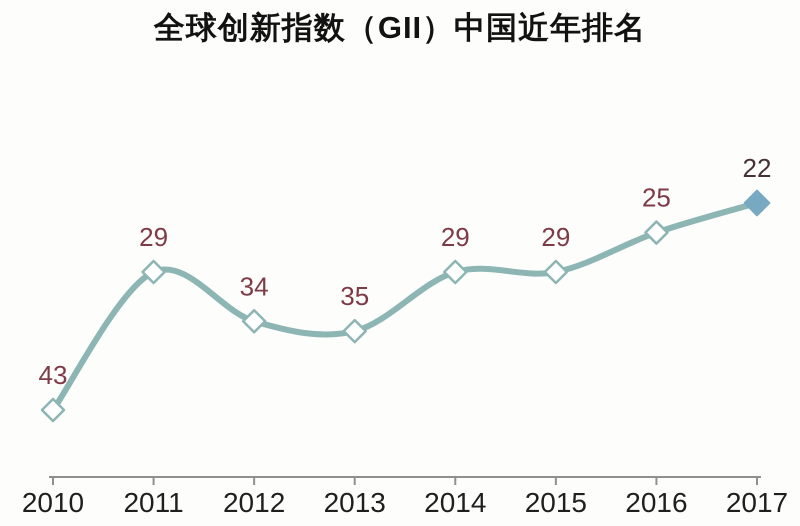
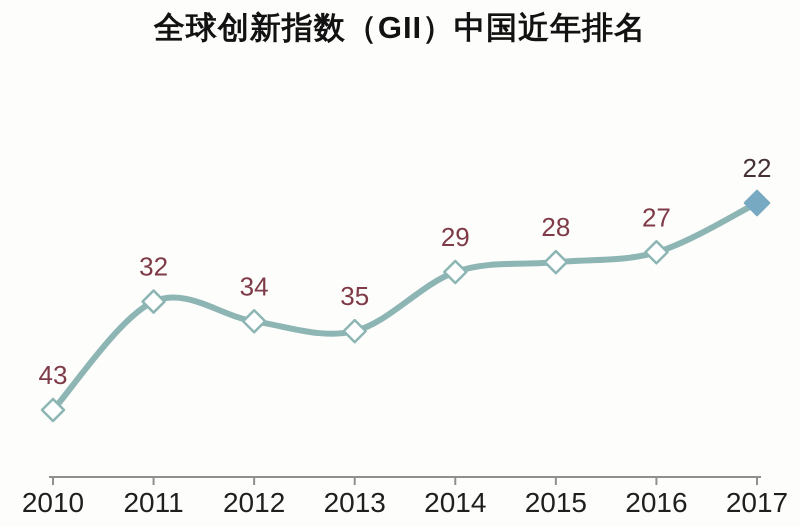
2011: 29 -> 32
2015: 29 -> 28
2016: 25 -> 27
